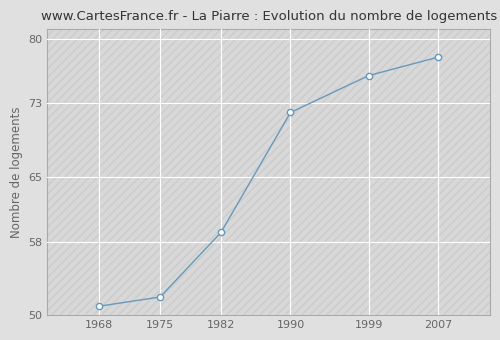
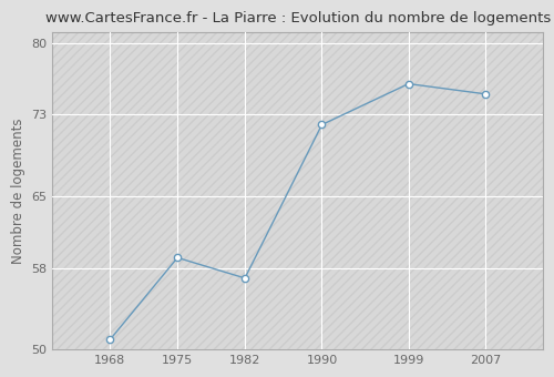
1975: 52 -> 59
1982: 59 -> 57
2007: 78 -> 75
